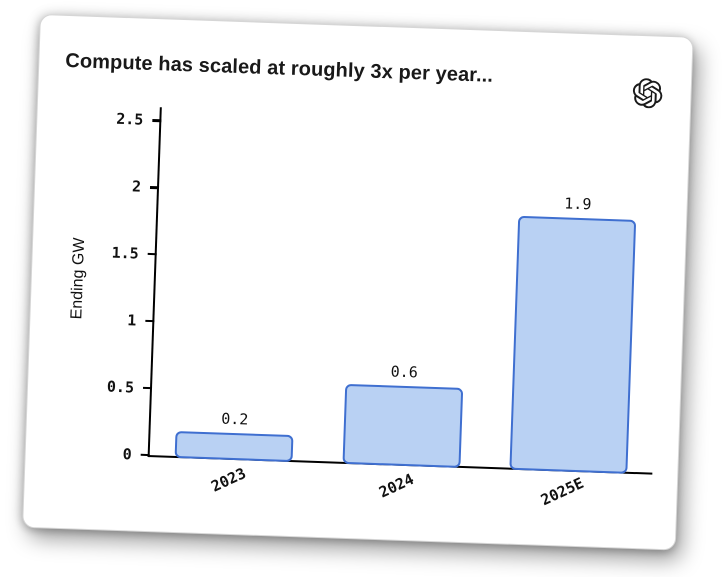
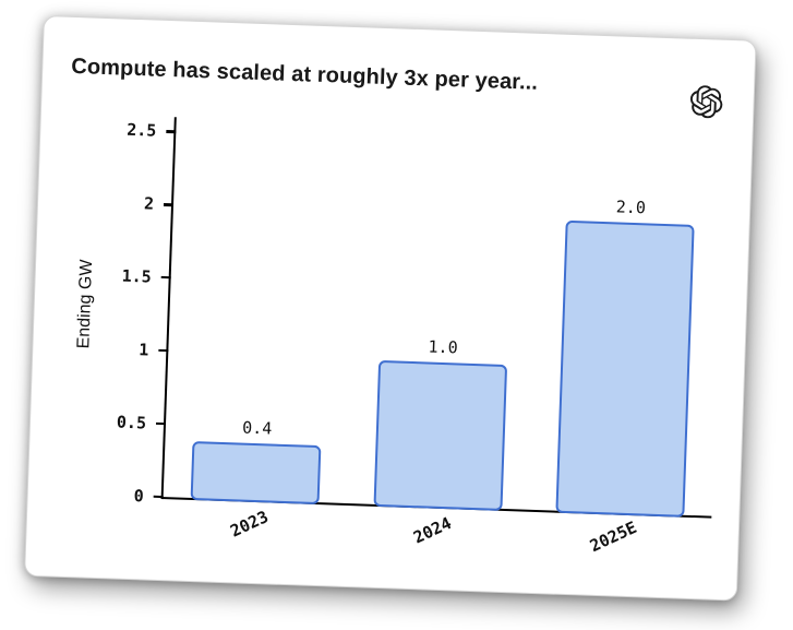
2023: 0.2 -> 0.4
2024: 0.6 -> 1.0
2025E: 1.9 -> 2.0
